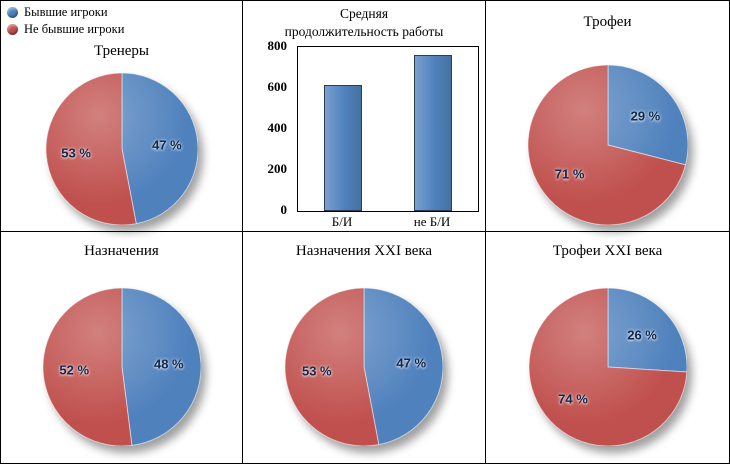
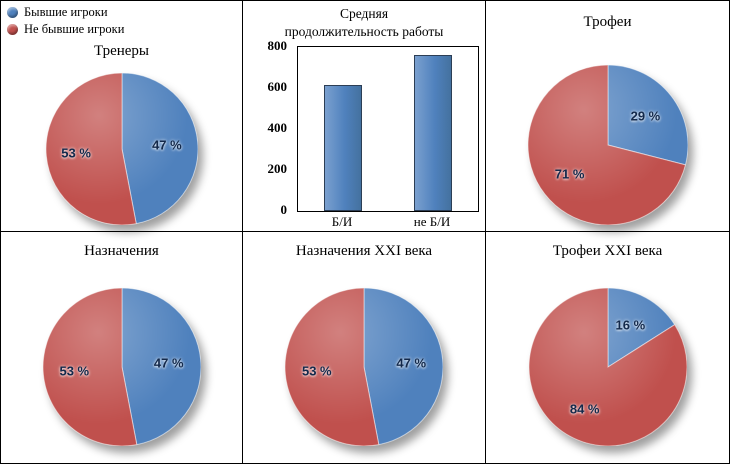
Назначения/Бывшие игроки: 48 -> 47
Назначения/Не бывшие игроки: 52 -> 53
Трофеи XXI века/Бывшие игроки: 26 -> 16
Трофеи XXI века/Не бывшие игроки: 74 -> 84
